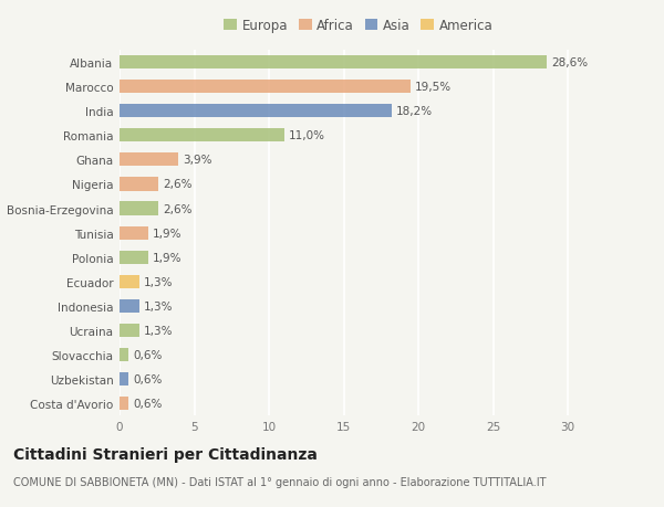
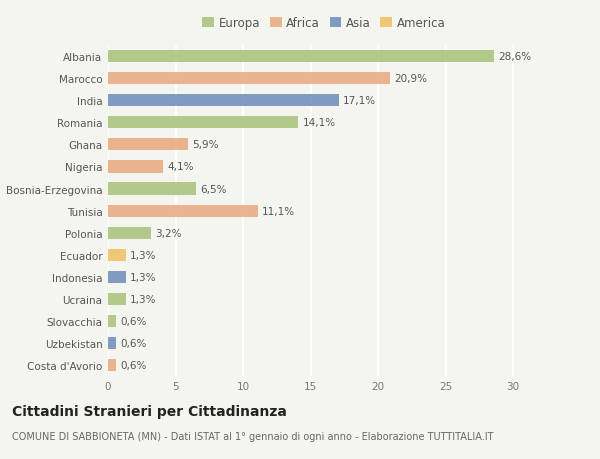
Marocco: 19,5% -> 20,9%
India: 18,2% -> 17,1%
Romania: 11,0% -> 14,1%
Ghana: 3,9% -> 5,9%
Nigeria: 2,6% -> 4,1%
Bosnia-Erzegovina: 2,6% -> 6,5%
Tunisia: 1,9% -> 11,1%
Polonia: 1,9% -> 3,2%
